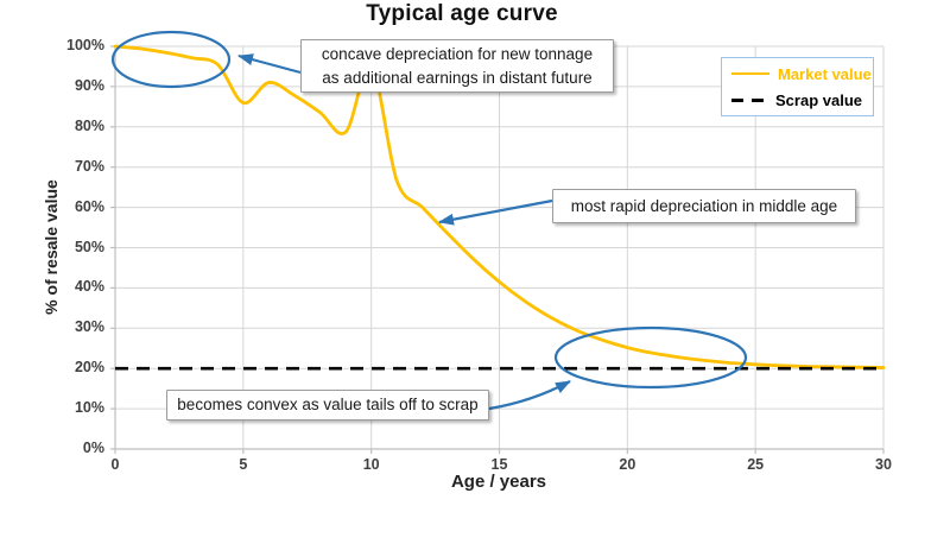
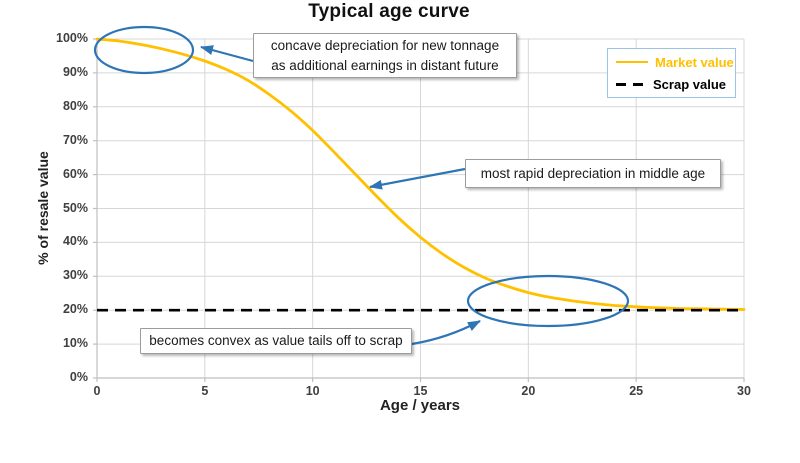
Market value/5: 86% -> 94%
Scrap value/5: 30% -> 20%
Market value/10: 95% -> 73%
